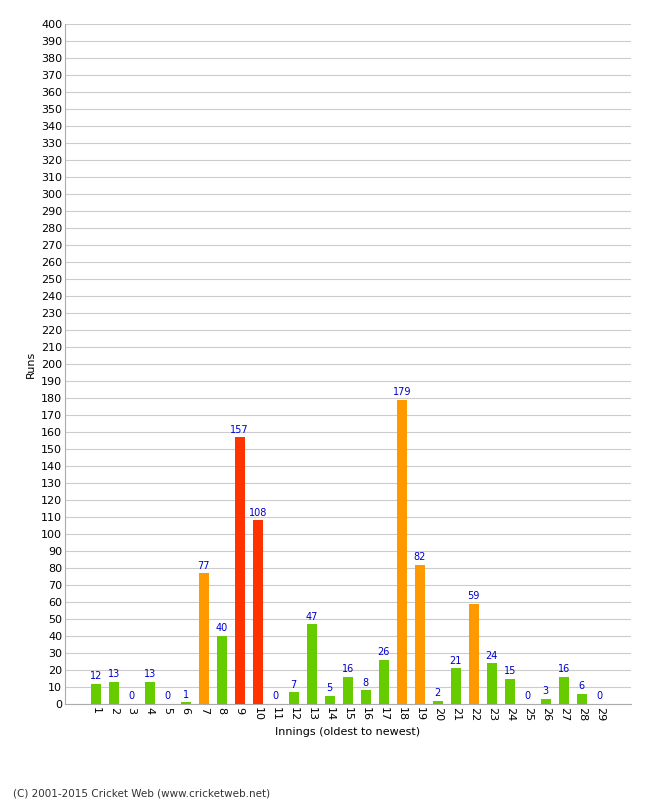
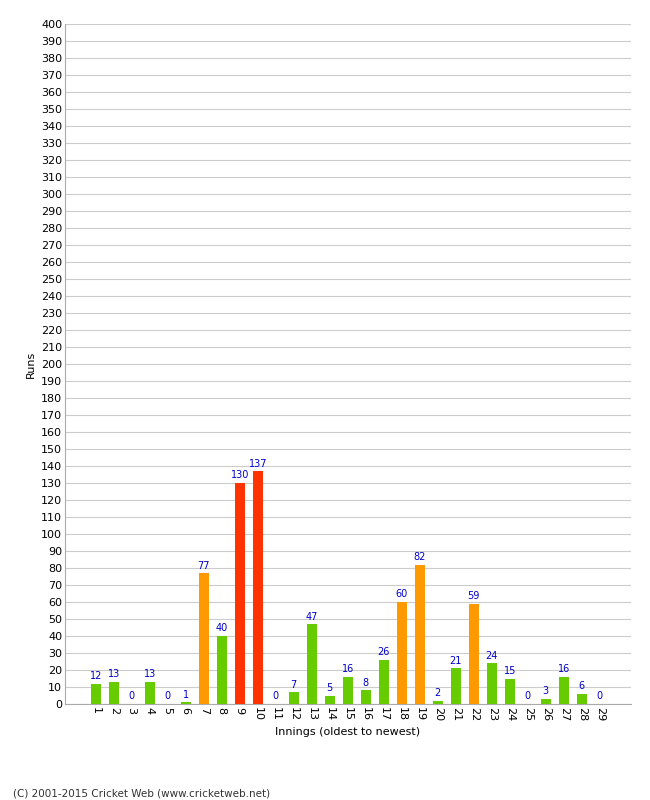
9: 157 -> 130
10: 108 -> 137
18: 179 -> 60
